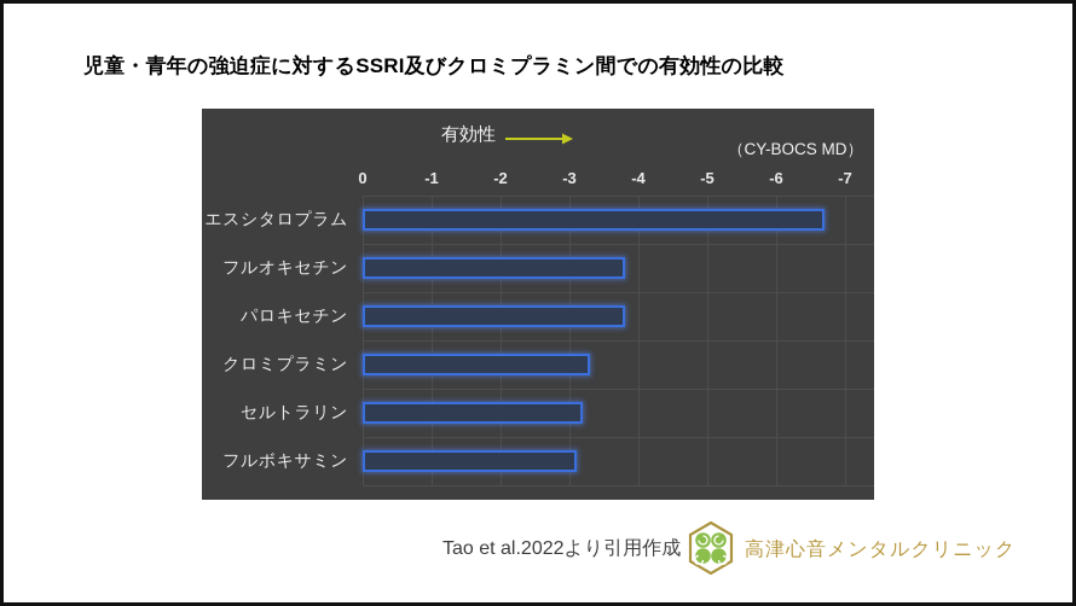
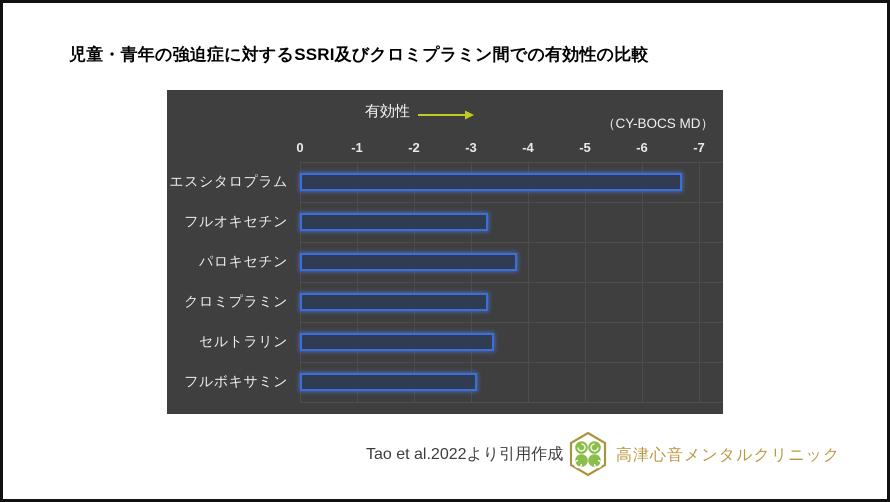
フルオキセチン: -3.8 -> -3.3
セルトラリン: -3.2 -> -3.4
